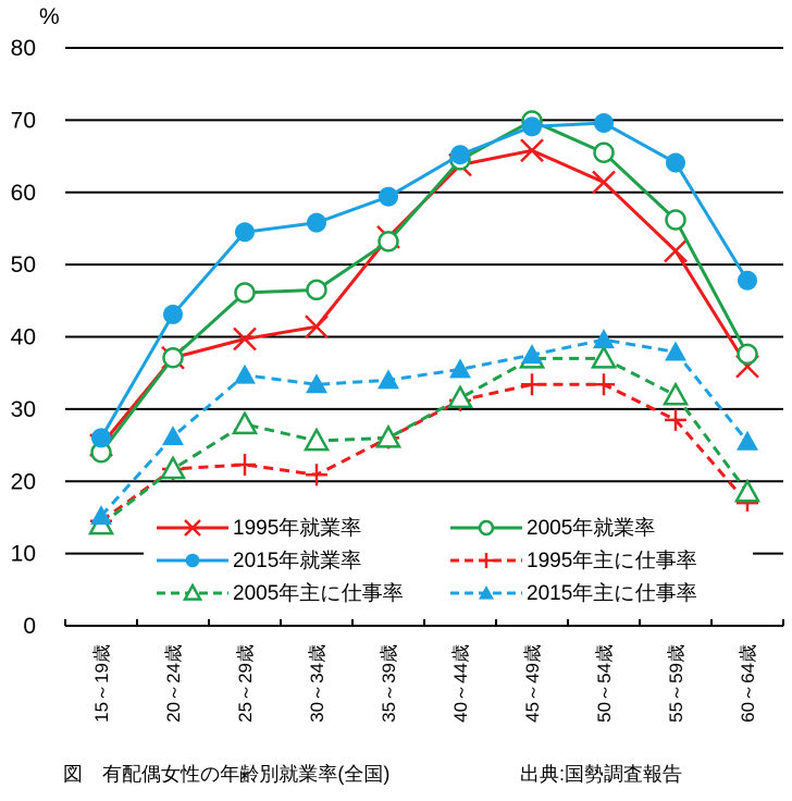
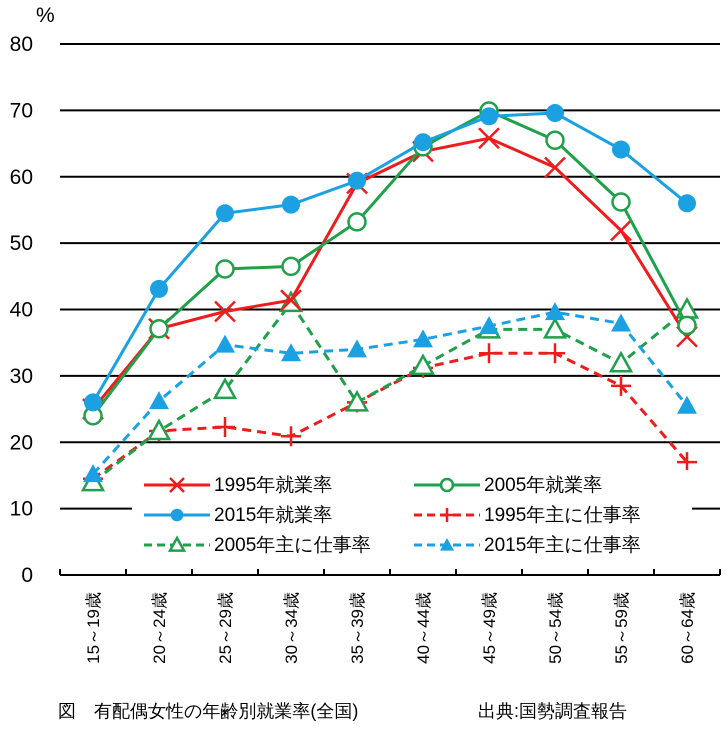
2005年主に仕事率/30～34歳: 26 -> 41
1995年就業率/35～39歳: 54 -> 59
2015年就業率/60～64歳: 48 -> 56
2005年主に仕事率/60～64歳: 18 -> 40
